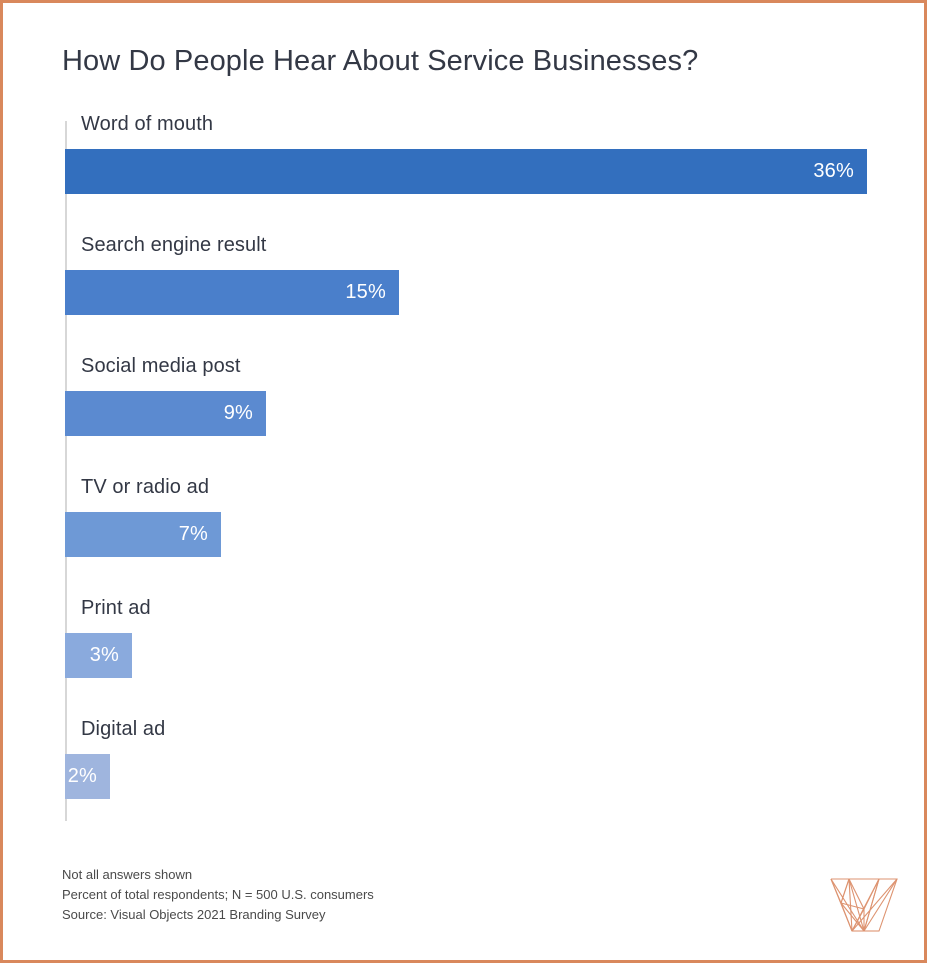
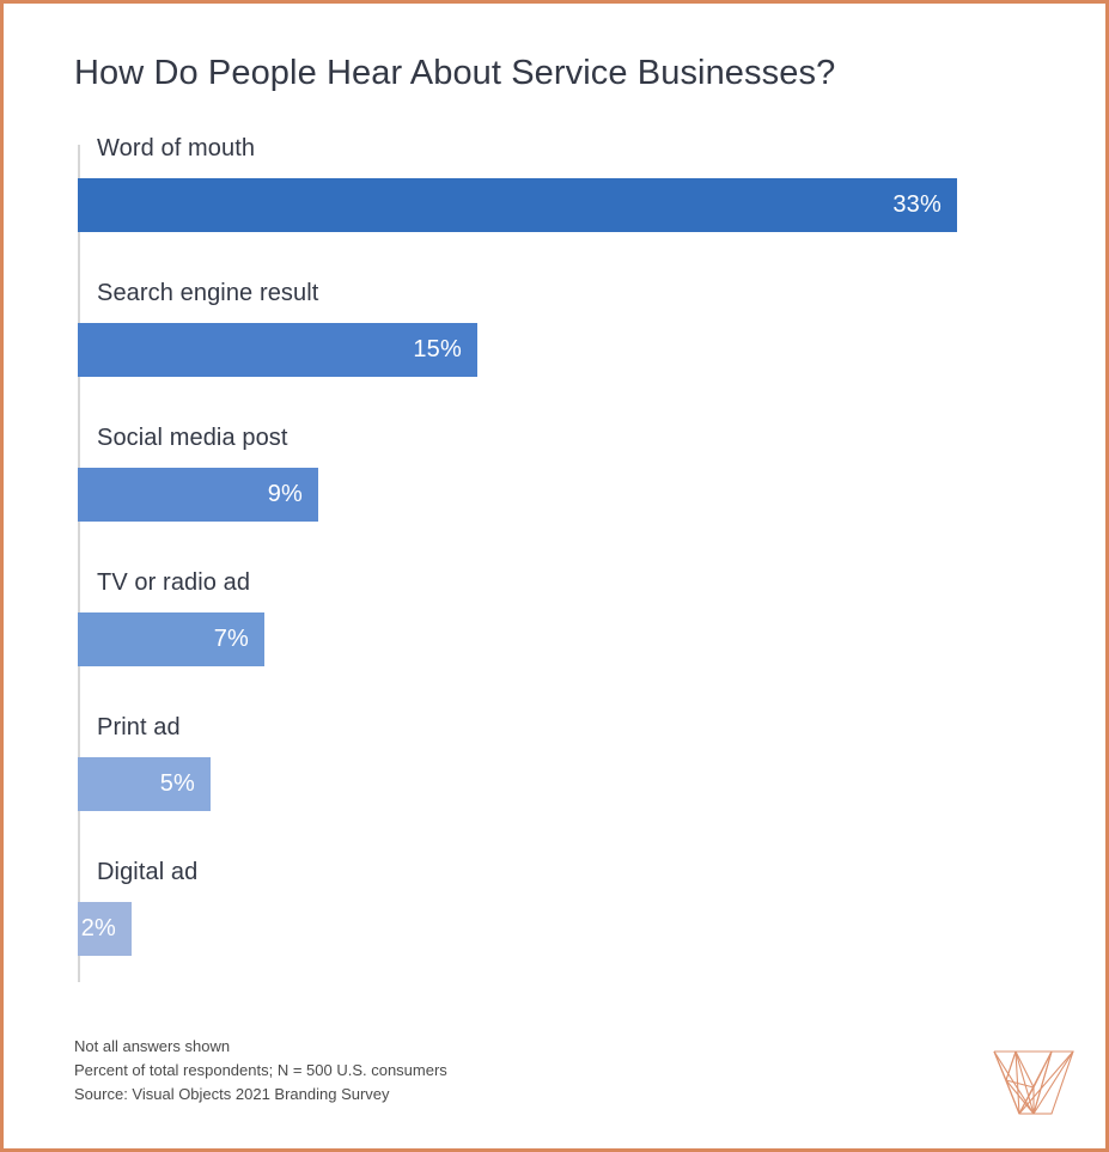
Word of mouth: 36% -> 33%
Print ad: 3% -> 5%
